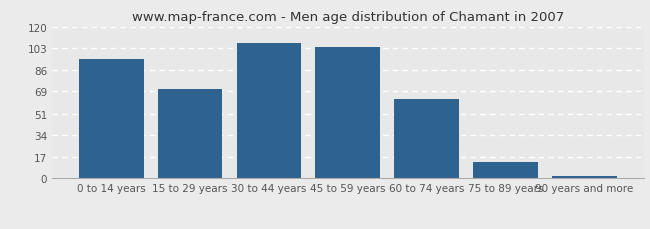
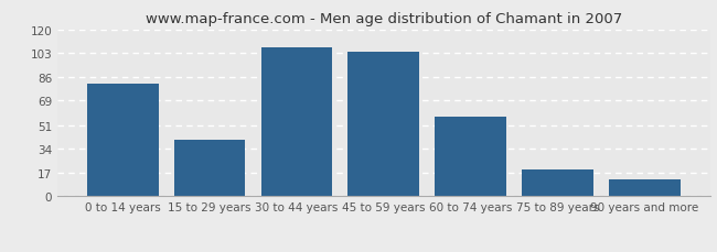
0 to 14 years: 94 -> 81
15 to 29 years: 71 -> 41
60 to 74 years: 63 -> 57
75 to 89 years: 13 -> 19
90 years and more: 2 -> 12
